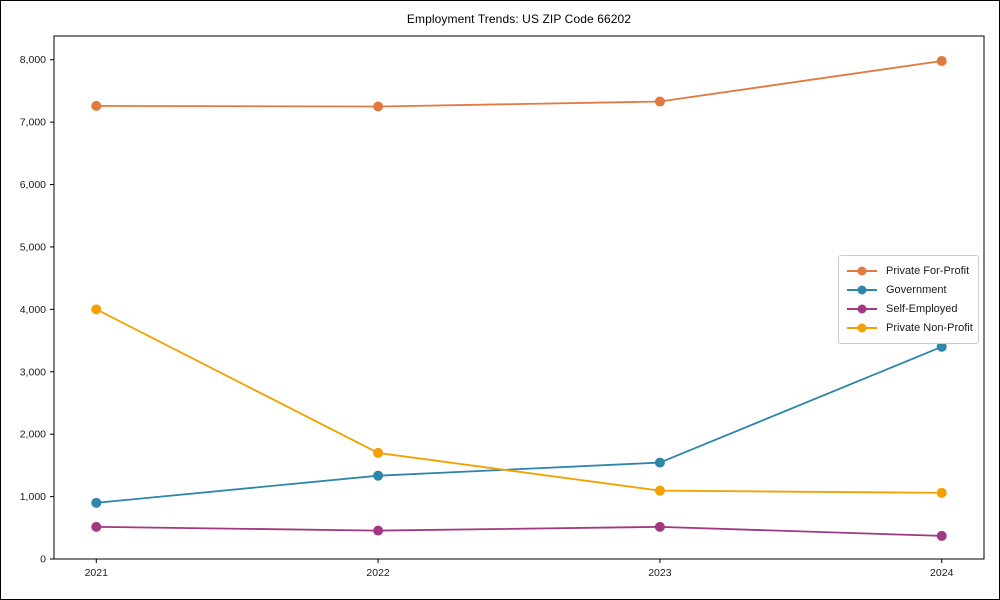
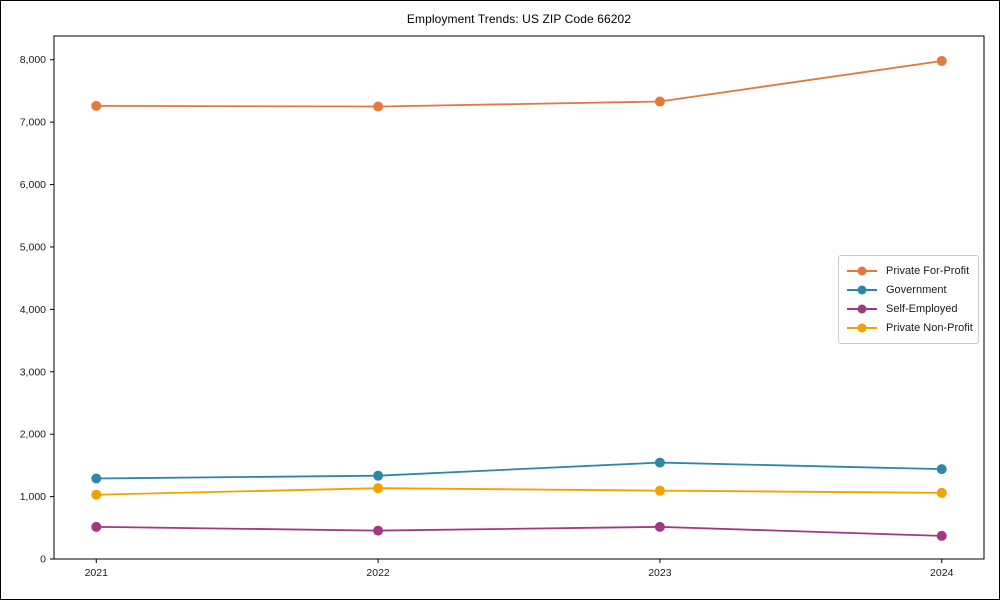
Government/2021: 900 -> 1300
Private Non-Profit/2021: 4000 -> 1000
Private Non-Profit/2022: 1700 -> 1100
Government/2024: 3400 -> 1400
